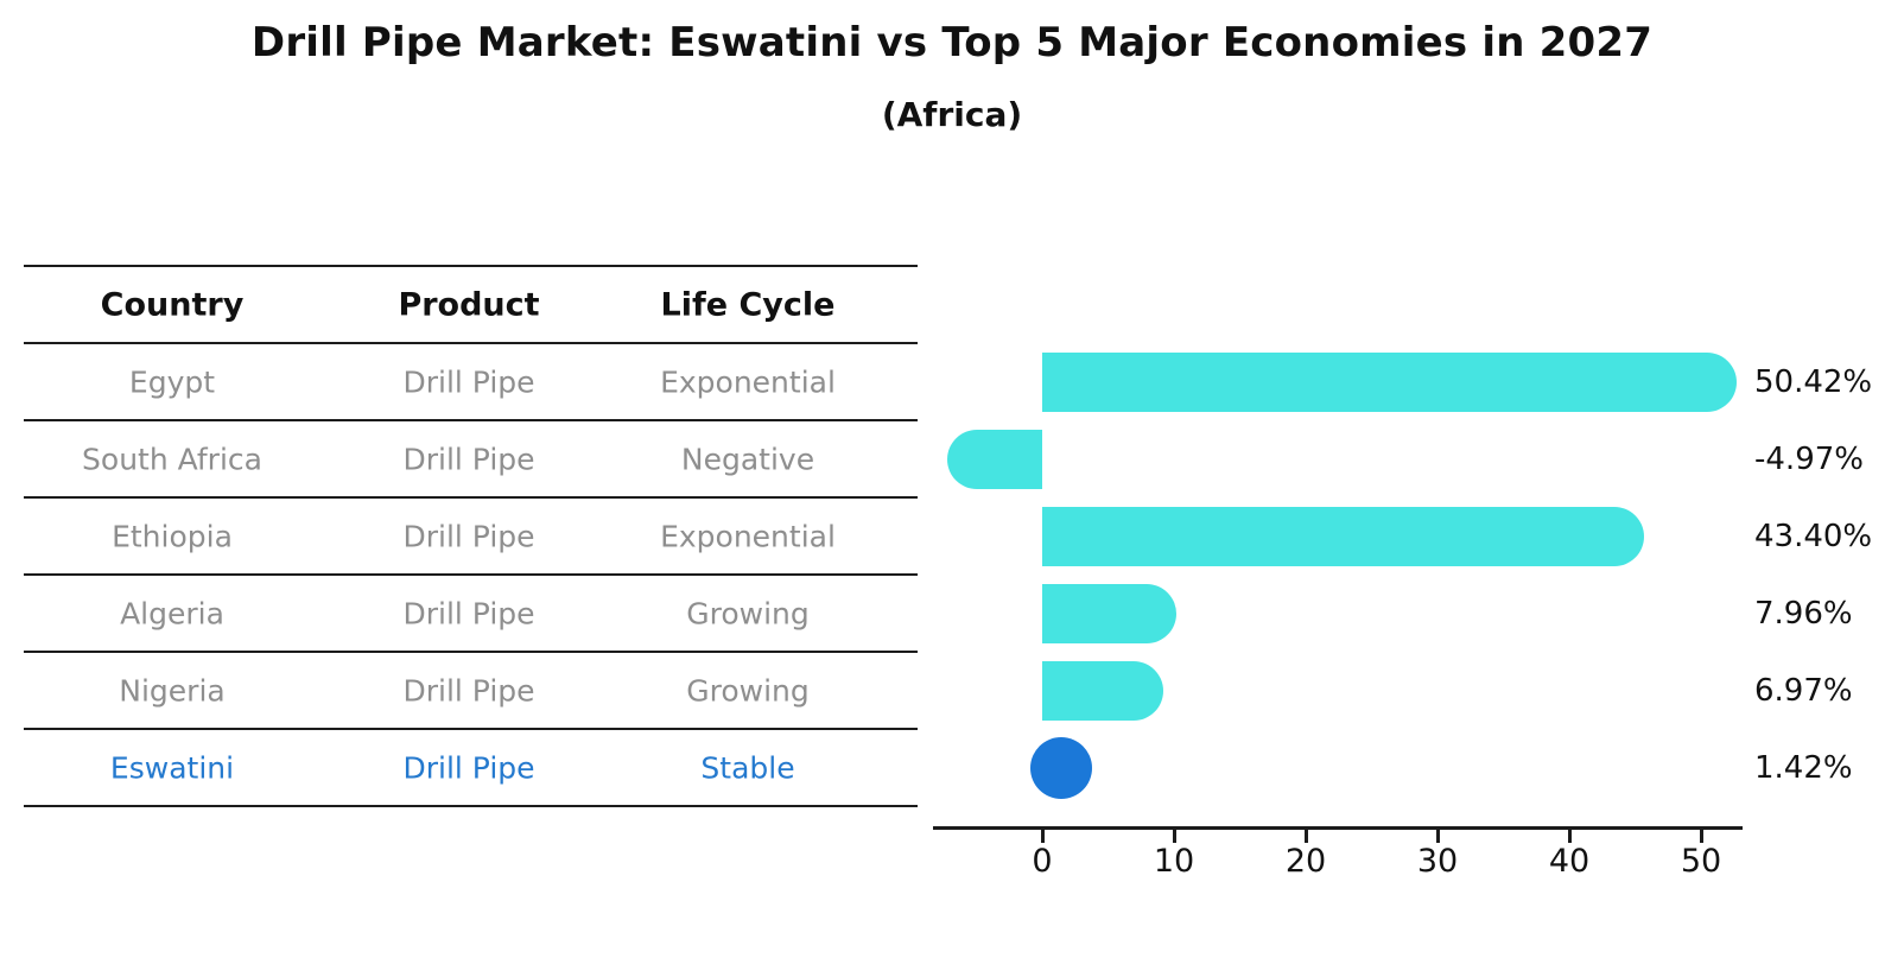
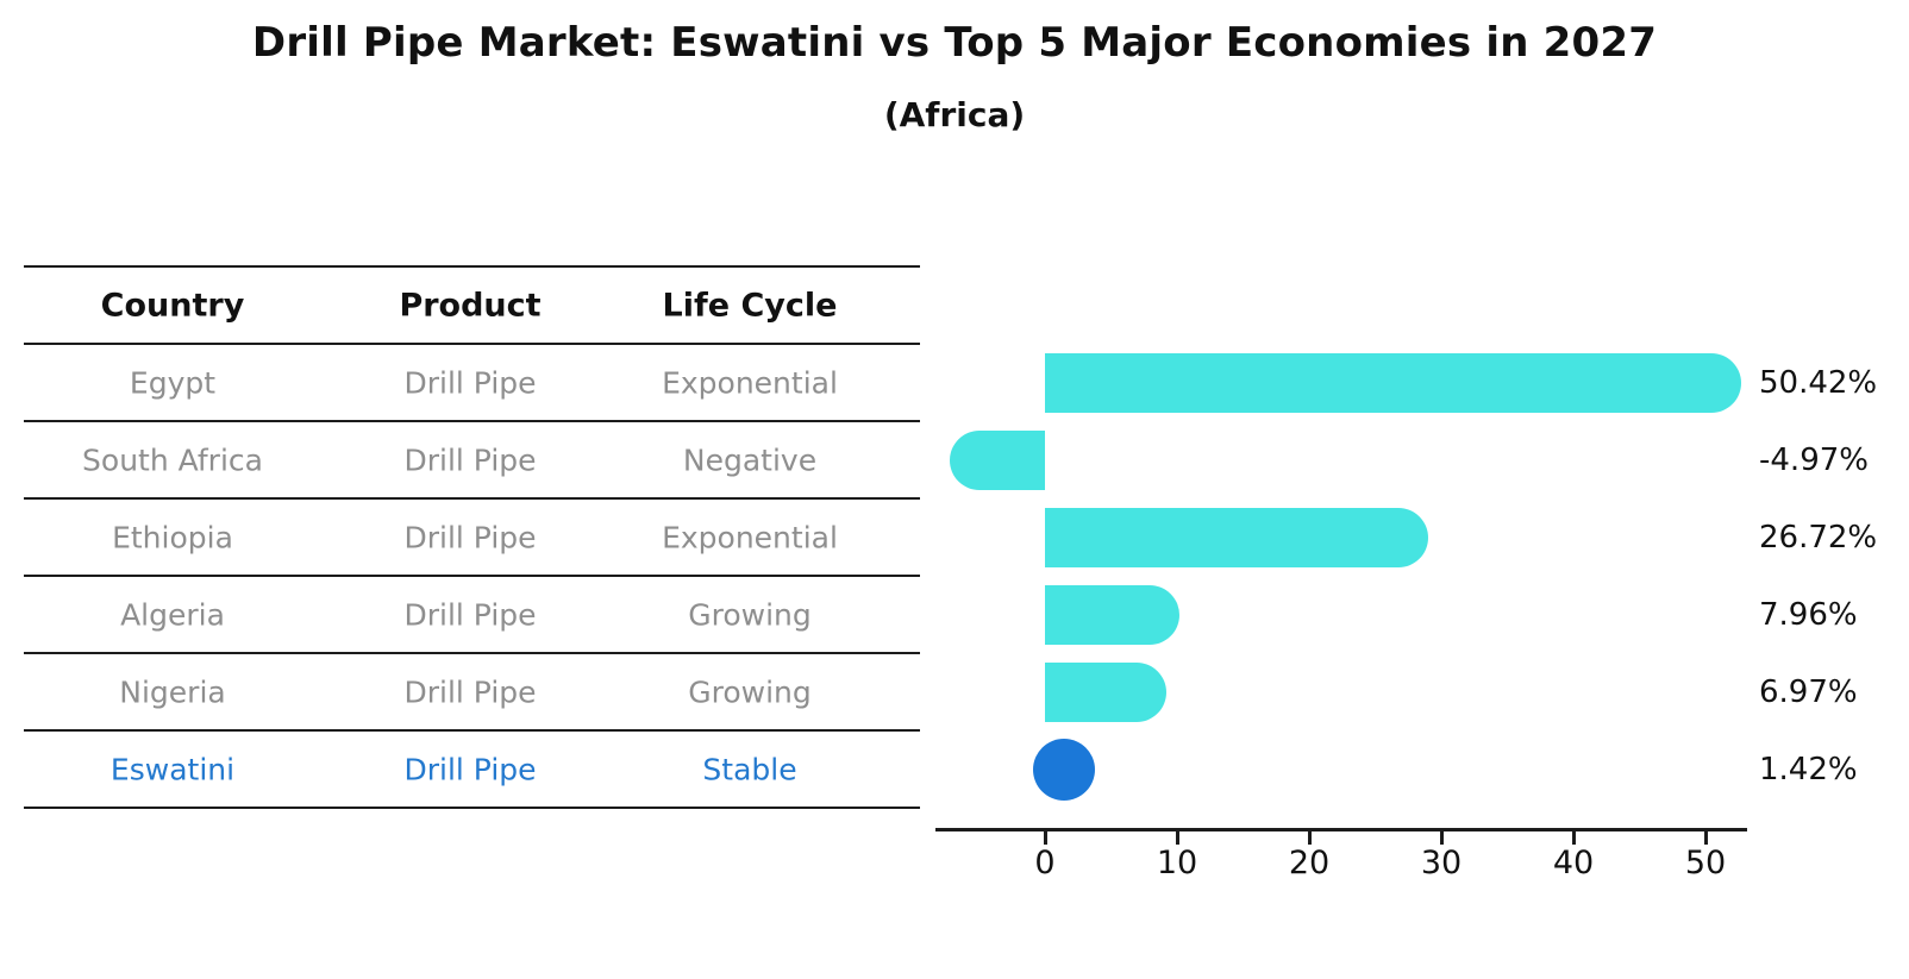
Ethiopia: 43.40% -> 26.72%
